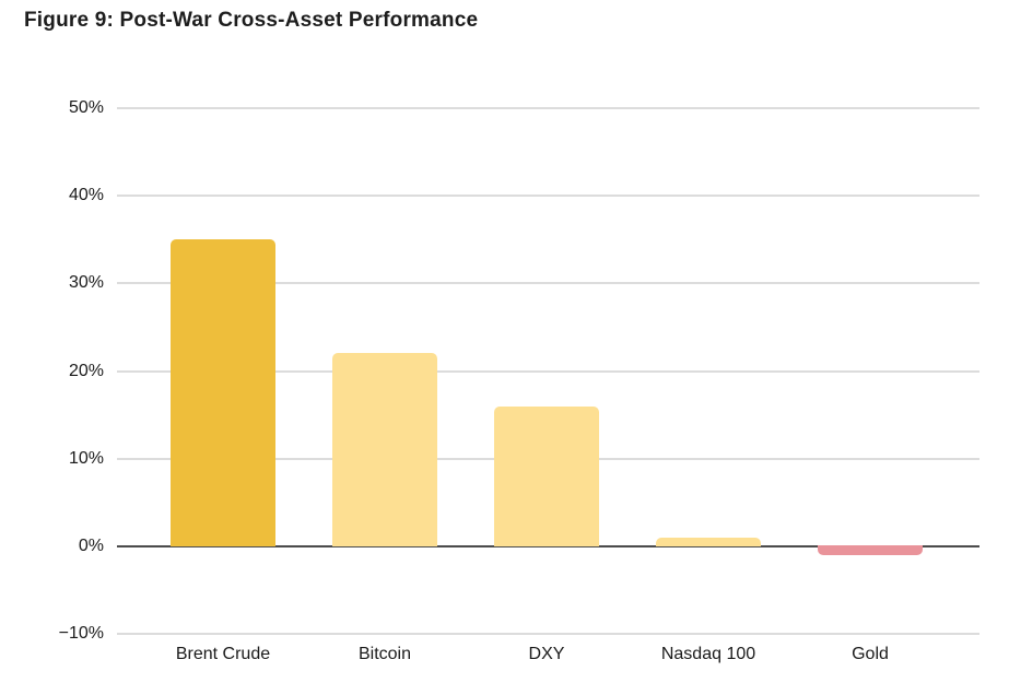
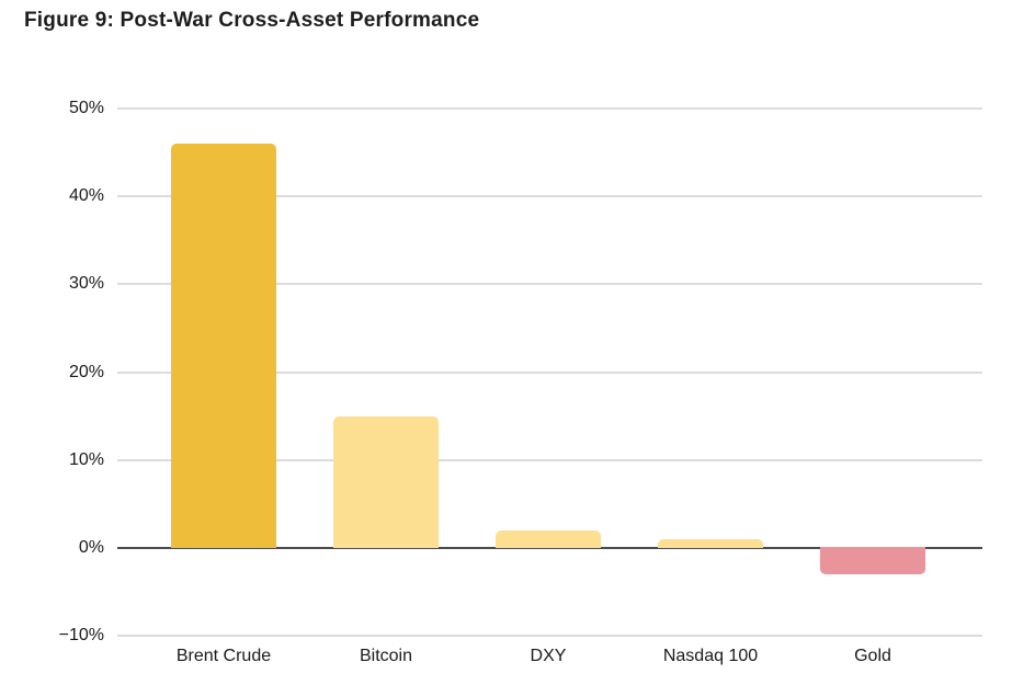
Brent Crude: 35% -> 46%
Bitcoin: 22% -> 15%
DXY: 16% -> 2%
Gold: -1% -> -3%
